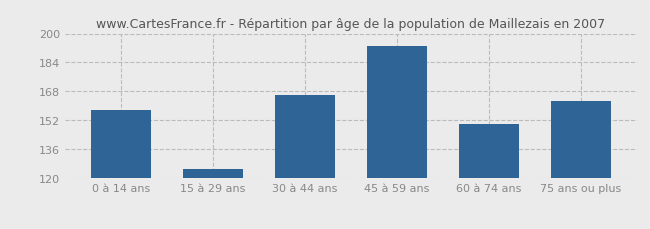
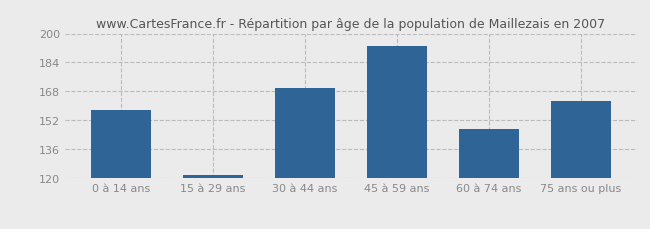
15 à 29 ans: 125 -> 122
30 à 44 ans: 166 -> 170
60 à 74 ans: 150 -> 147
